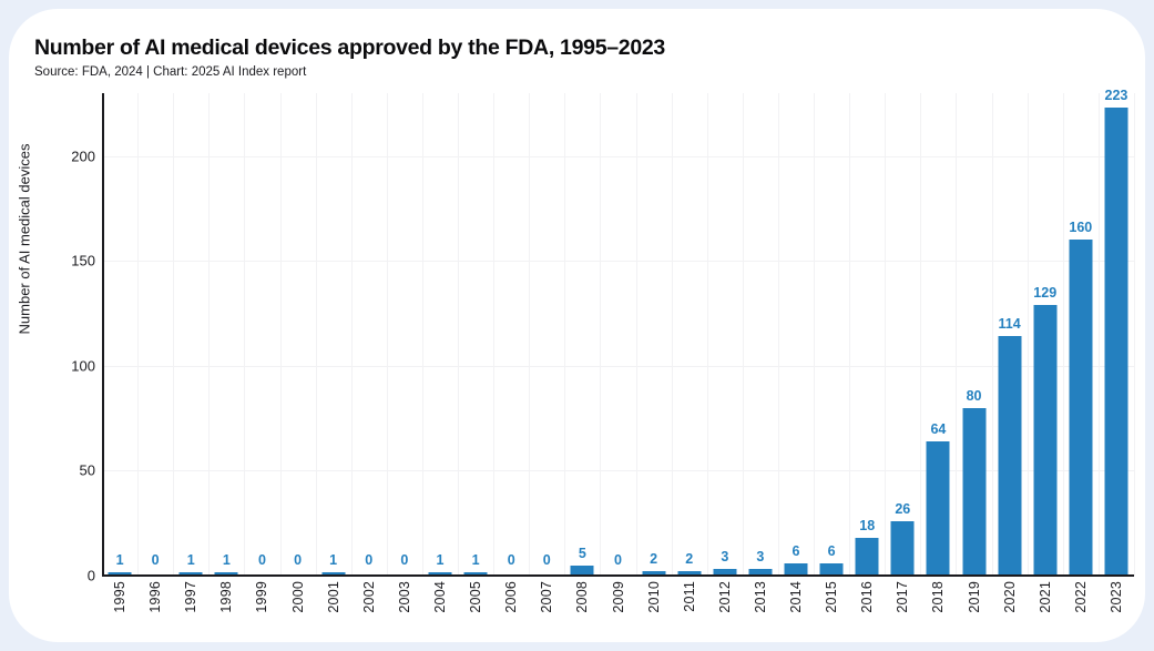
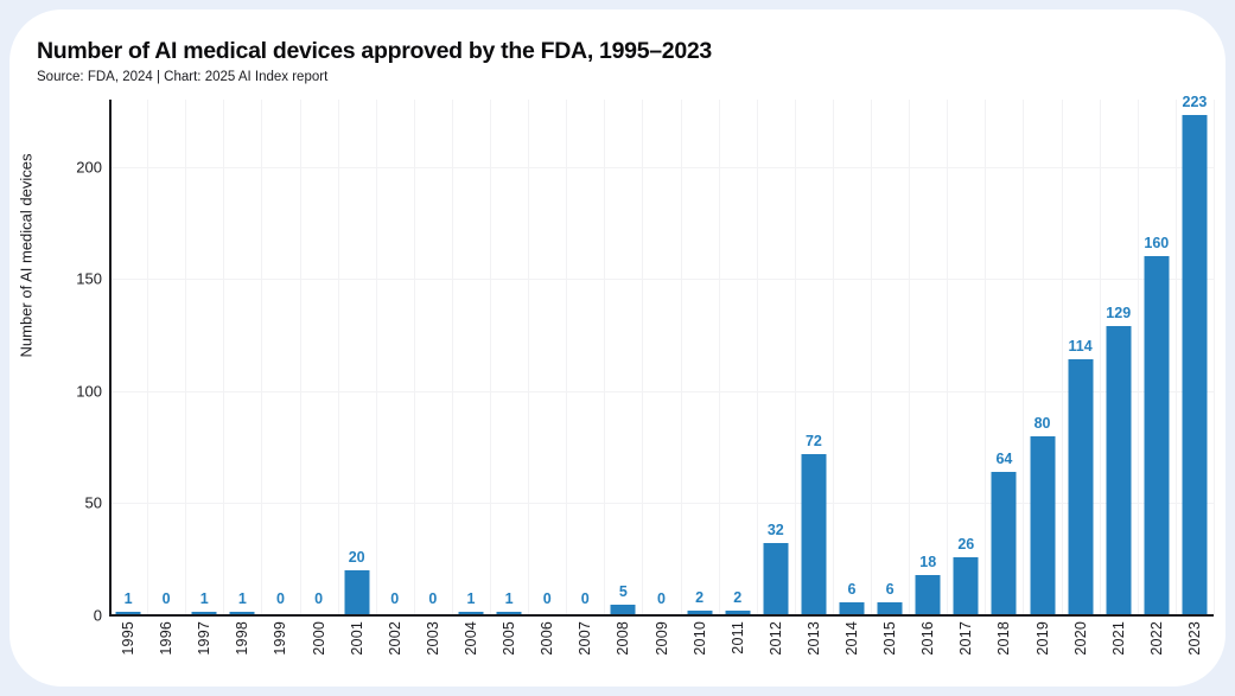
2001: 1 -> 20
2012: 3 -> 32
2013: 3 -> 72
